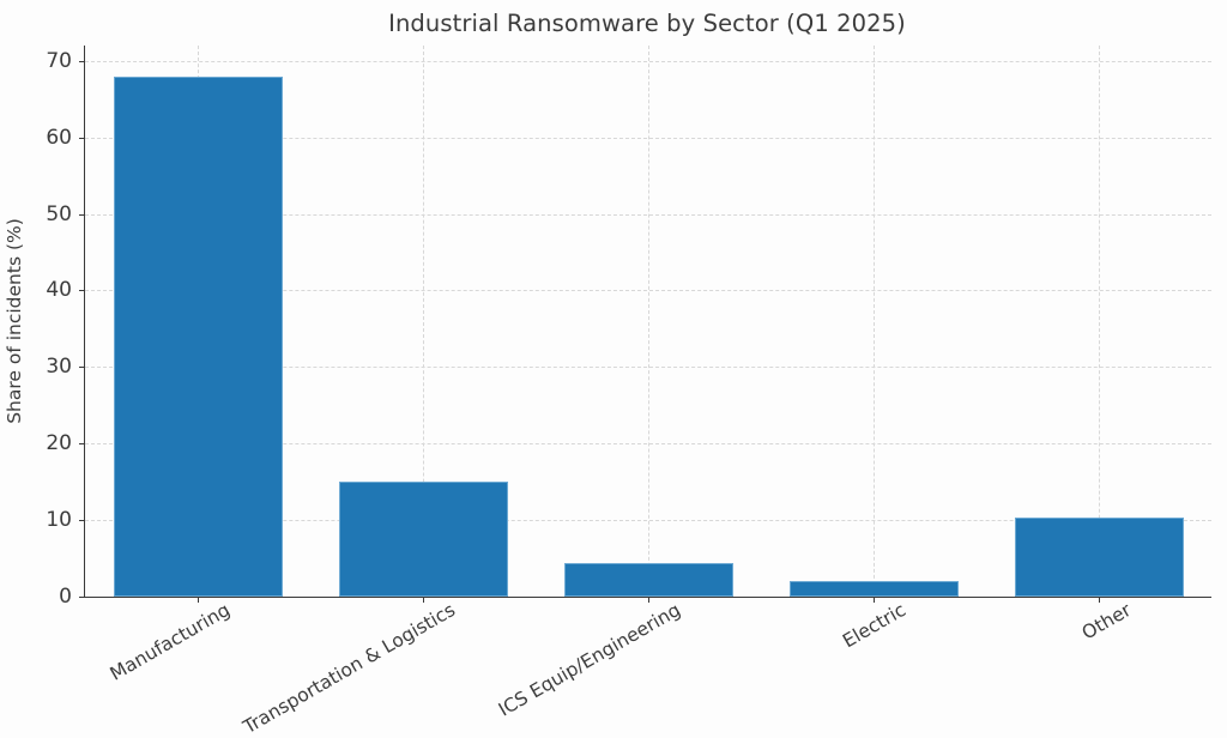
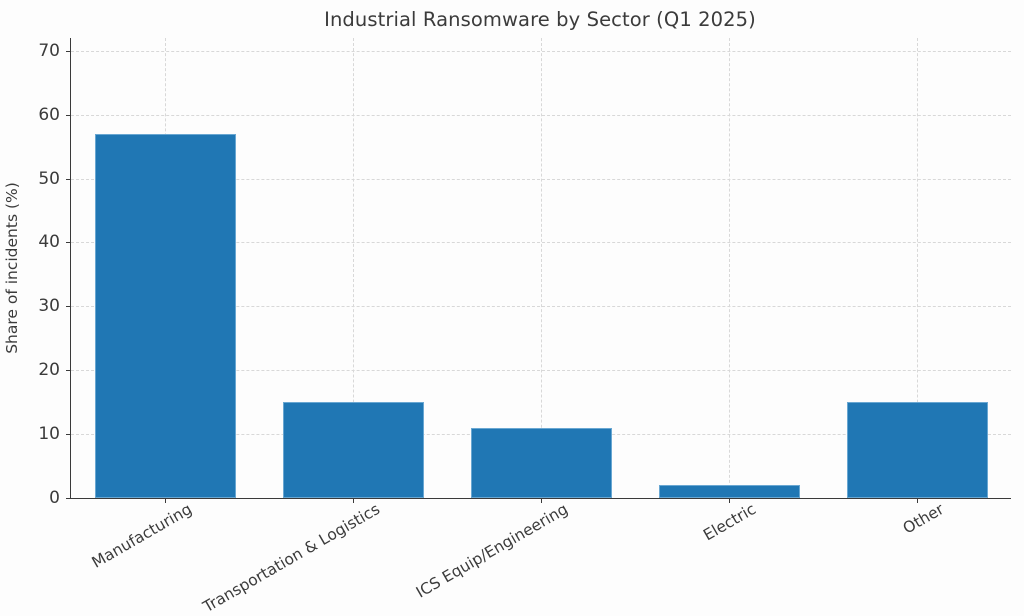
Manufacturing: 68 -> 57
ICS Equip/Engineering: 4 -> 11
Other: 10 -> 15
